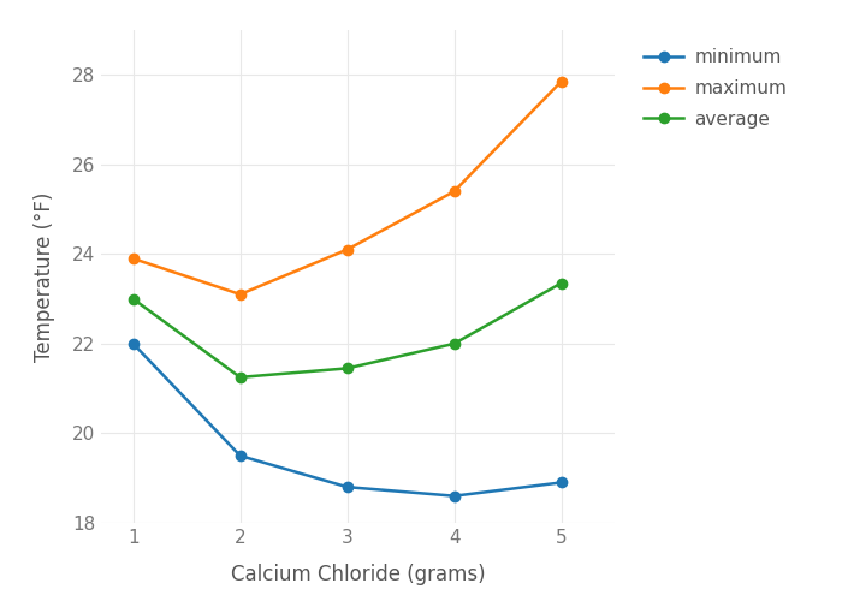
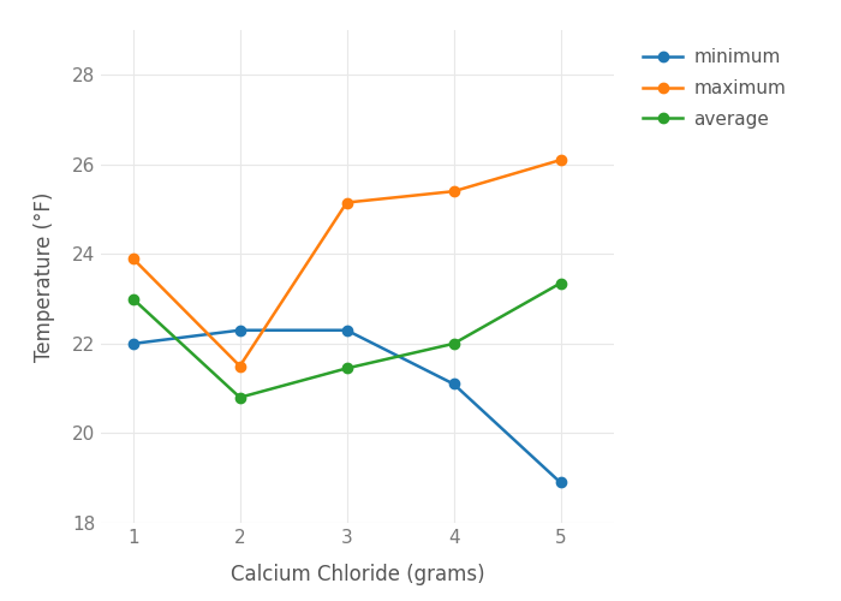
minimum/2: 19.5 -> 22.3
maximum/2: 23.10 -> 21.50
average/2: 21.25 -> 20.80
minimum/3: 18.8 -> 22.3
maximum/3: 24.10 -> 25.15
minimum/4: 18.6 -> 21.1
maximum/5: 27.85 -> 26.10
